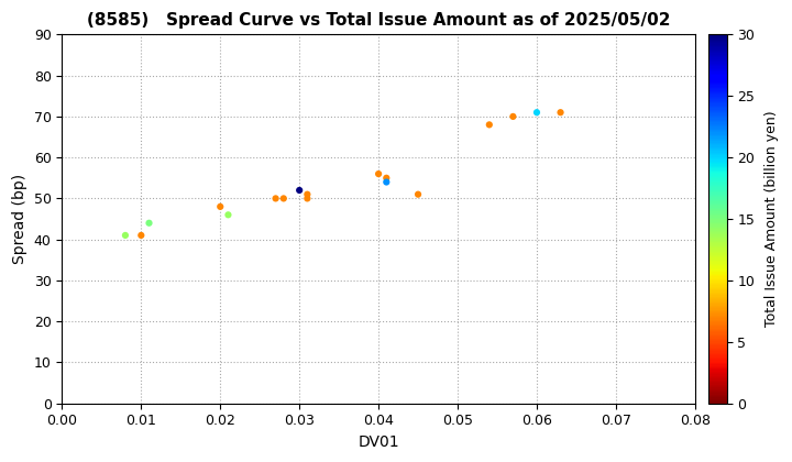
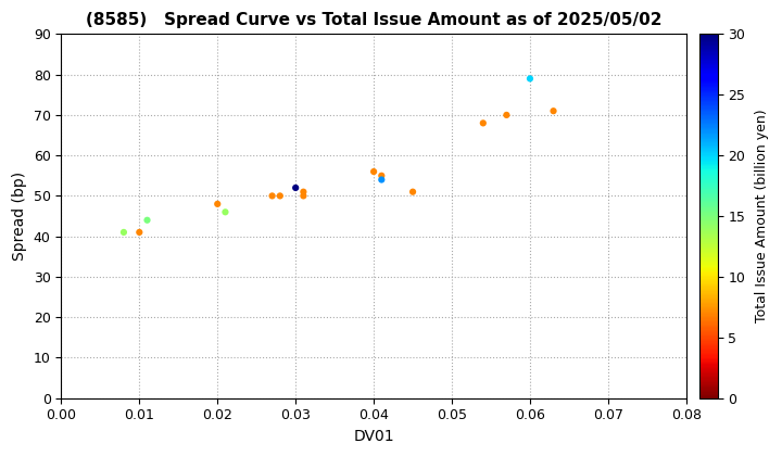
0.06: 71 -> 79
